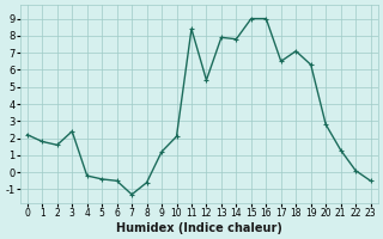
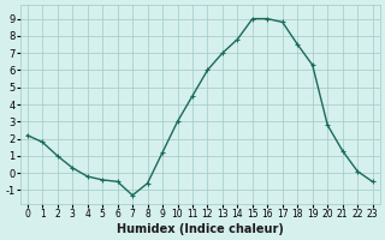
2: 1.6 -> 1.0
3: 2.4 -> 0.3
10: 2.1 -> 3.0
11: 8.4 -> 4.5
12: 5.4 -> 6.0
13: 7.9 -> 7.0
17: 6.5 -> 8.8
18: 7.1 -> 7.5
